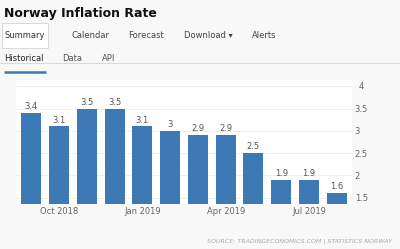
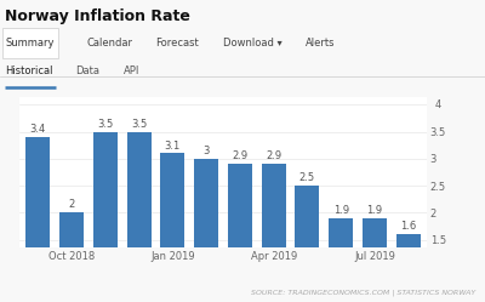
Oct 2018: 3.1 -> 2
